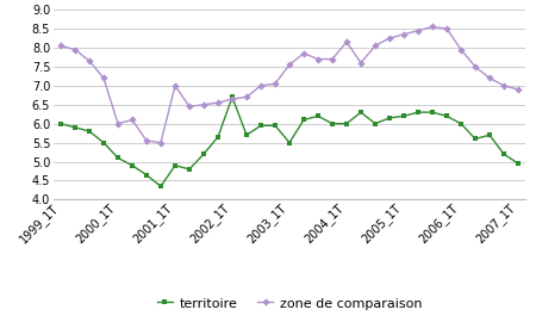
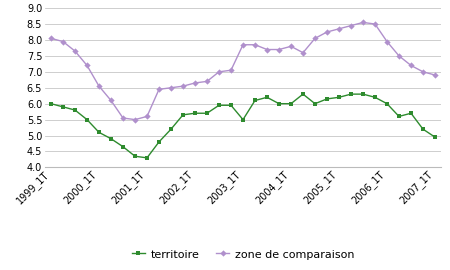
zone de comparaison/2000_1T: 6.00 -> 6.55
territoire/2001_1T: 4.90 -> 4.30
zone de comparaison/2001_1T: 7.00 -> 5.60
territoire/2002_1T: 6.70 -> 5.70
zone de comparaison/2003_1T: 7.55 -> 7.85
zone de comparaison/2004_1T: 8.15 -> 7.80
